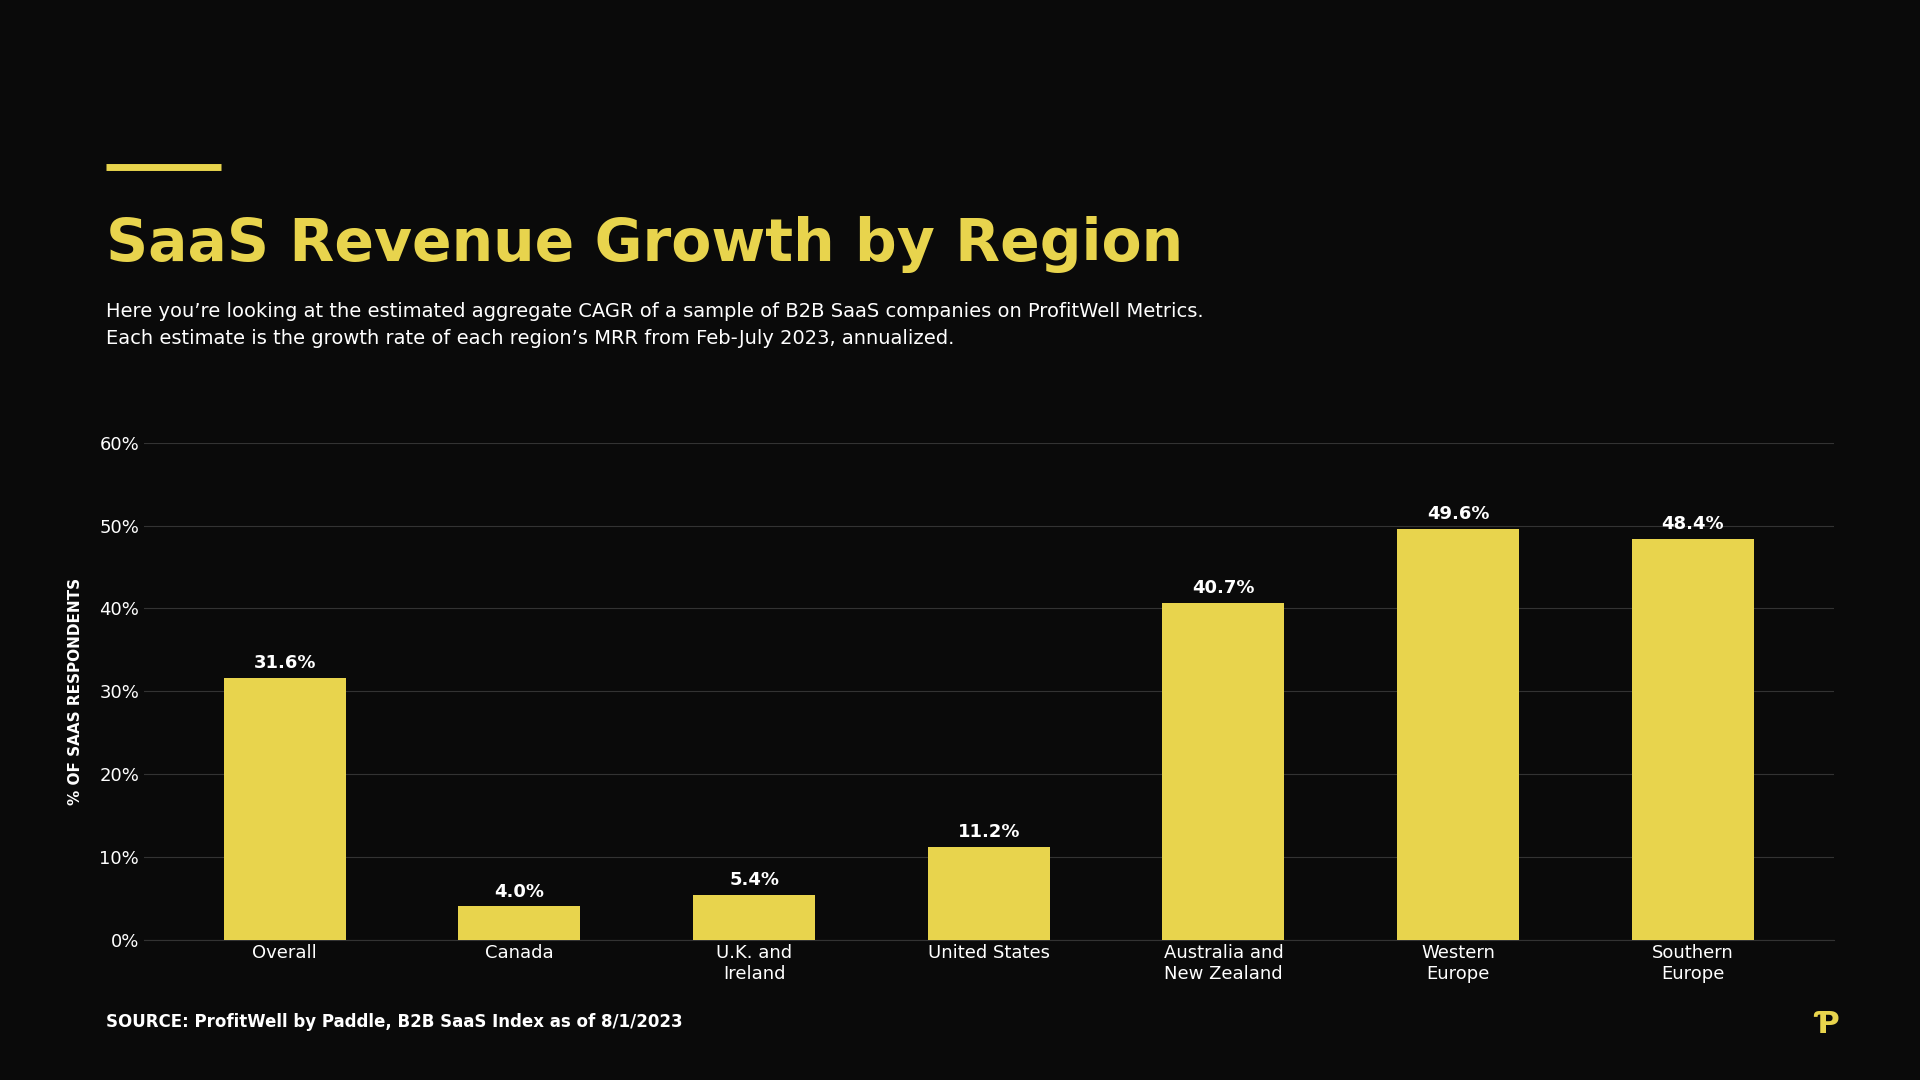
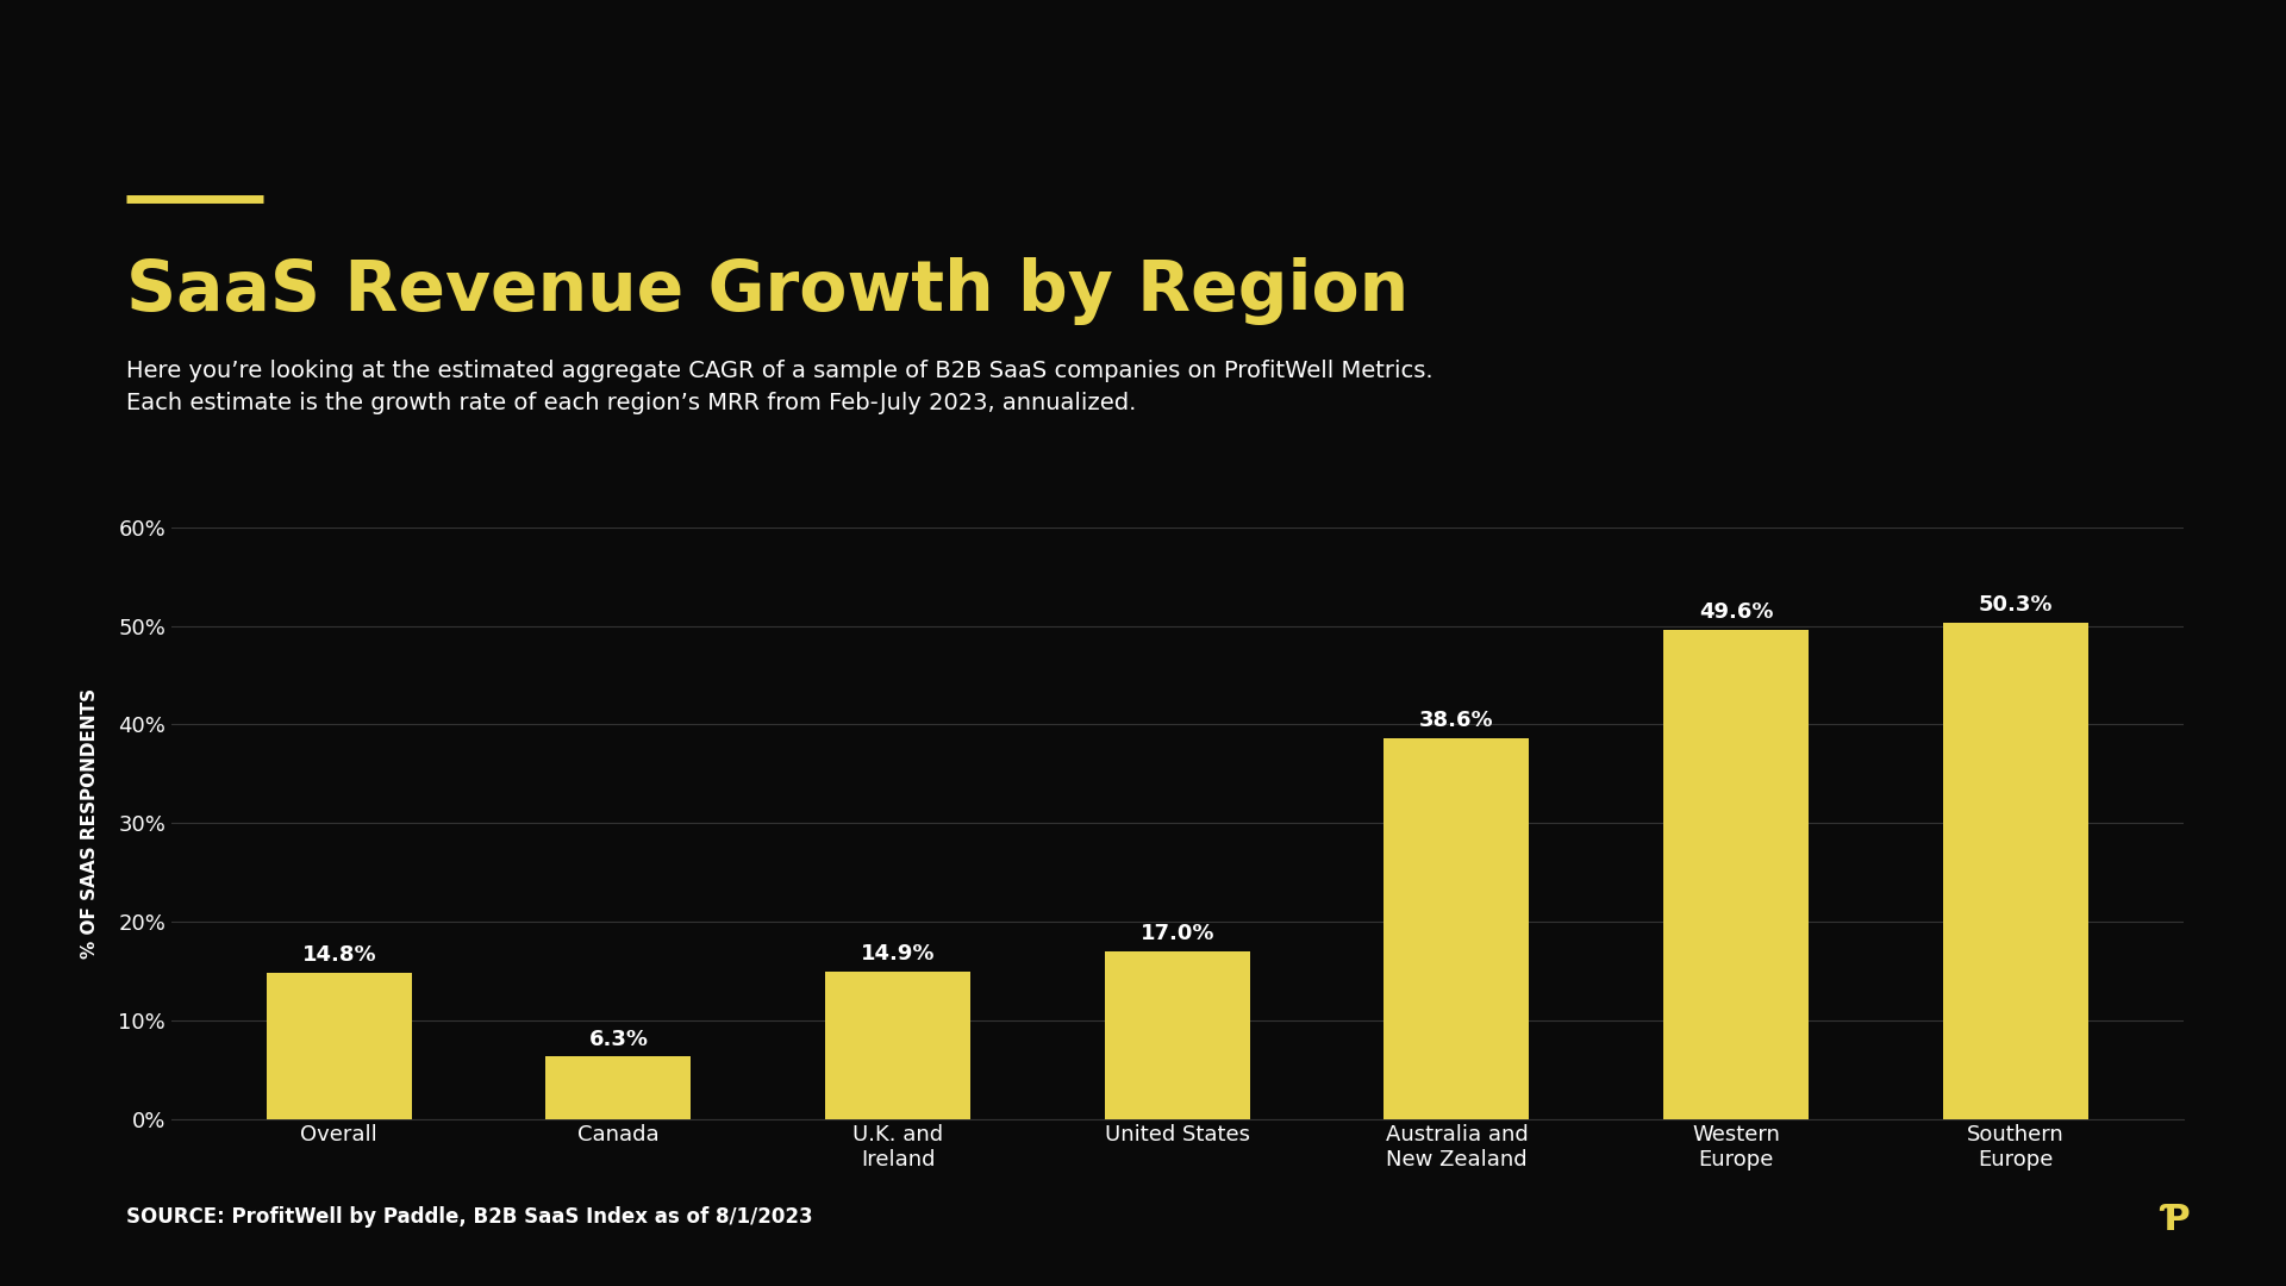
Overall: 31.6% -> 14.8%
Canada: 4.0% -> 6.3%
U.K. and Ireland: 5.4% -> 14.9%
United States: 11.2% -> 17.0%
Australia and New Zealand: 40.7% -> 38.6%
Southern Europe: 48.4% -> 50.3%
